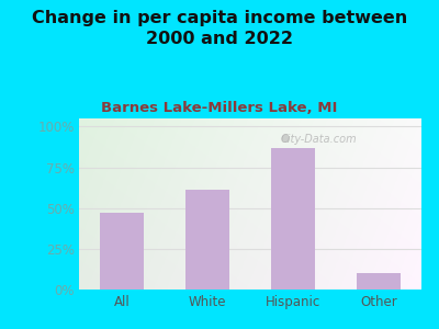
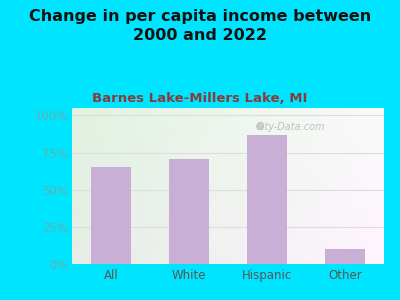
All: 47% -> 65%
White: 61% -> 71%
